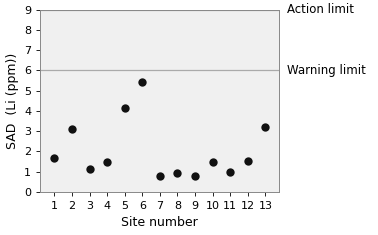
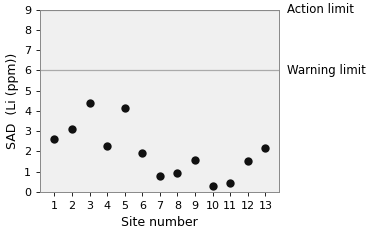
1: 1.65 -> 2.60
3: 1.15 -> 4.40
4: 1.45 -> 2.25
6: 5.40 -> 1.90
9: 0.80 -> 1.55
10: 1.45 -> 0.30
11: 1.00 -> 0.45
13: 3.20 -> 2.15
